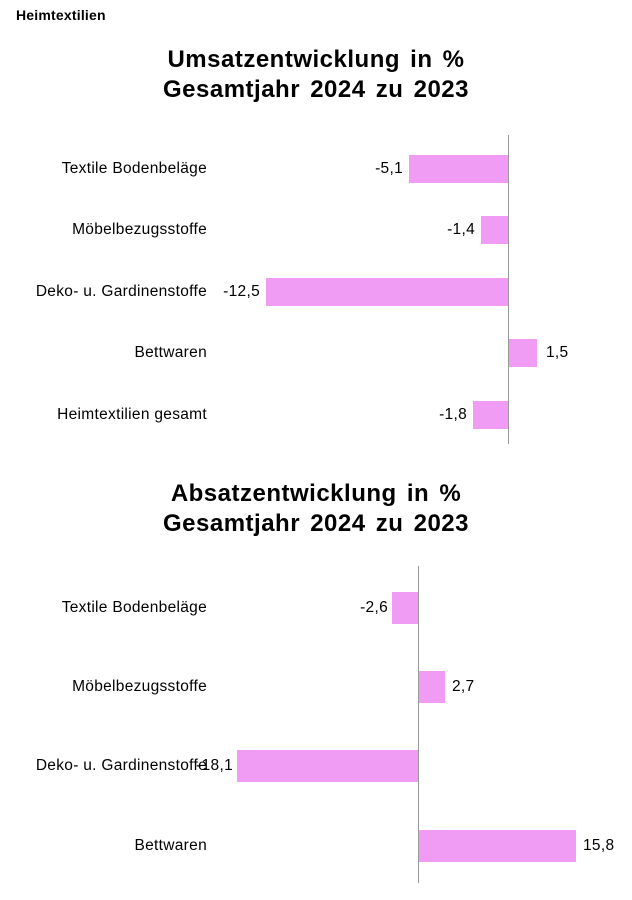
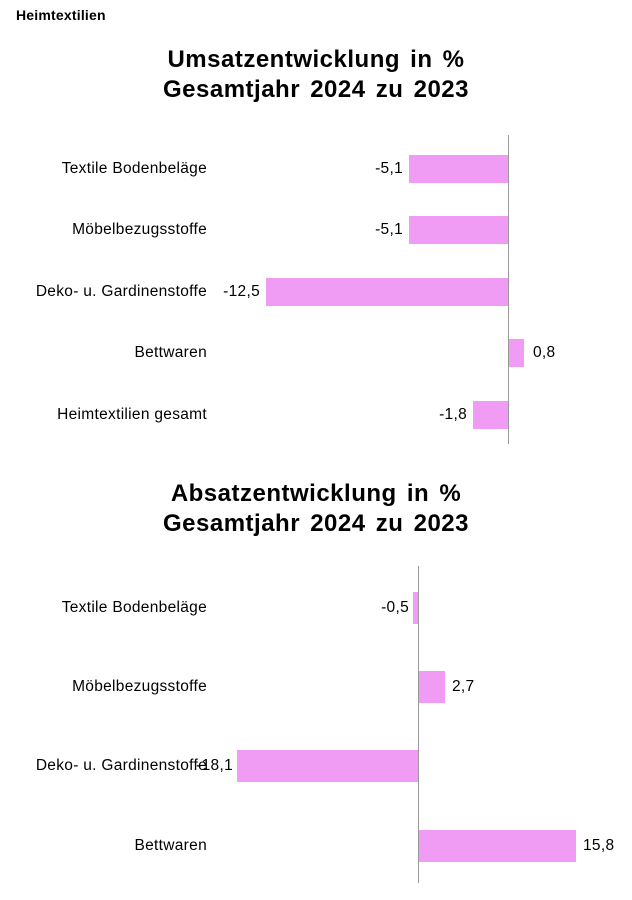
Umsatzentwicklung in %/Möbelbezugsstoffe: -1,4 -> -5,1
Umsatzentwicklung in %/Bettwaren: 1,5 -> 0,8
Absatzentwicklung in %/Textile Bodenbeläge: -2,6 -> -0,5
